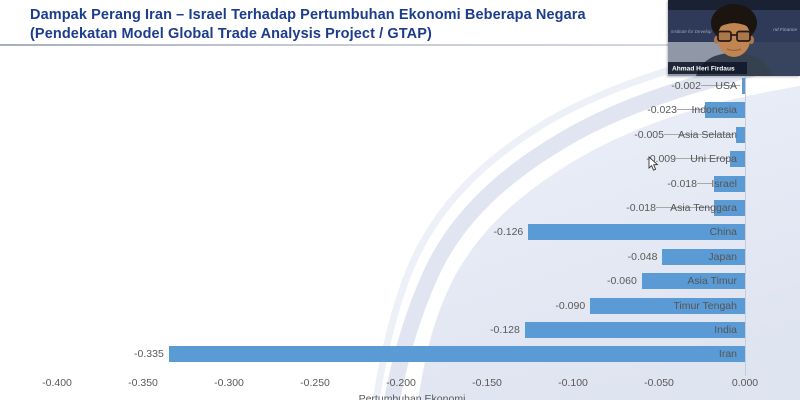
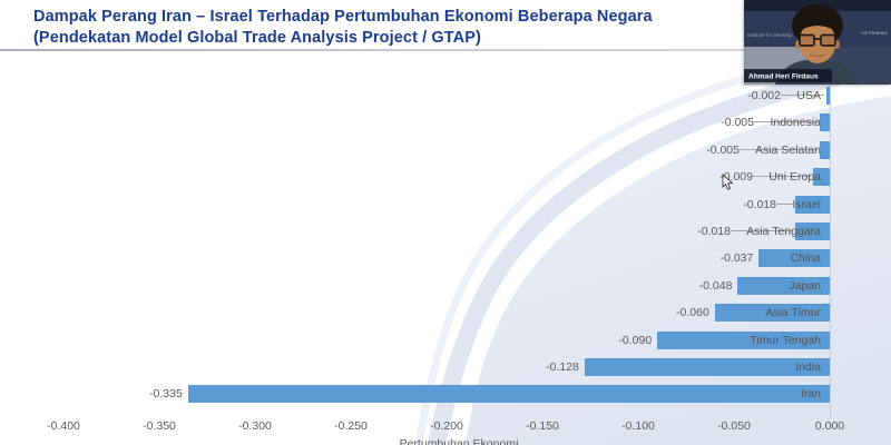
Indonesia: -0.023 -> -0.005
China: -0.126 -> -0.037
